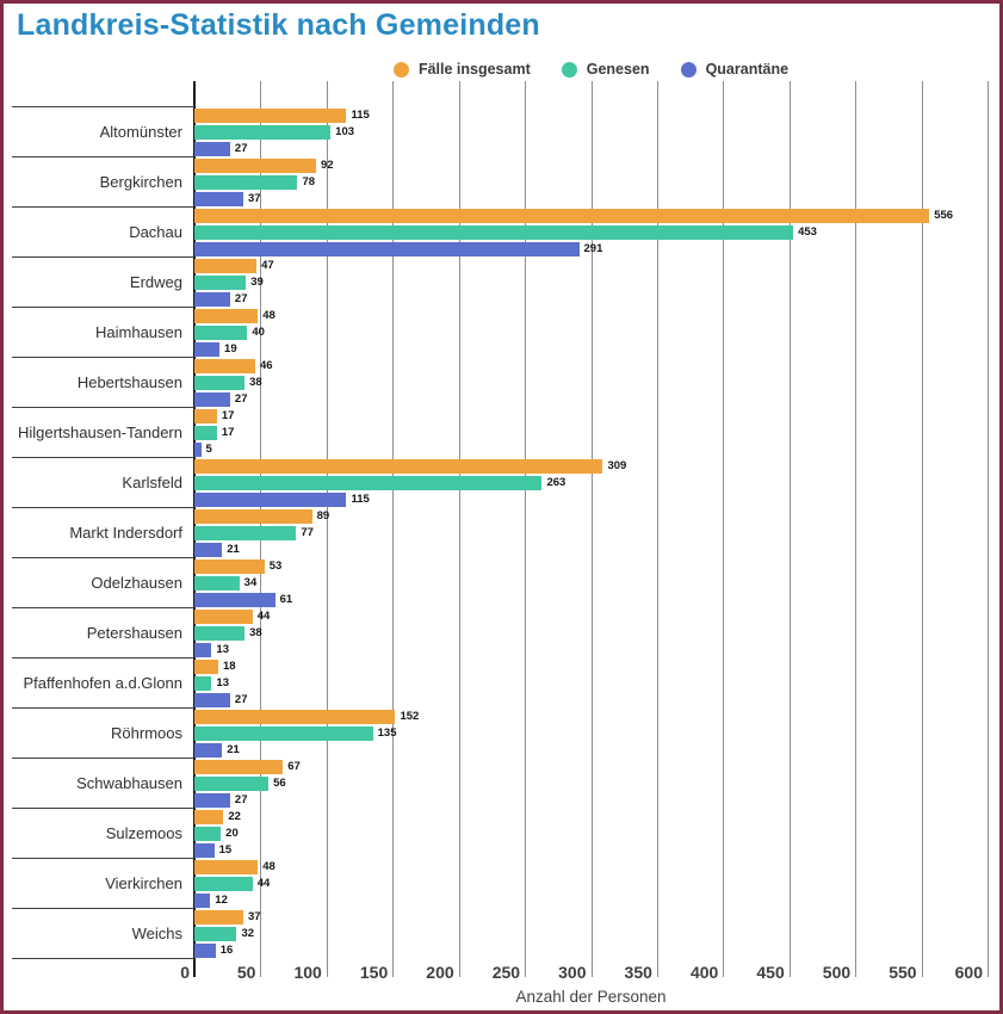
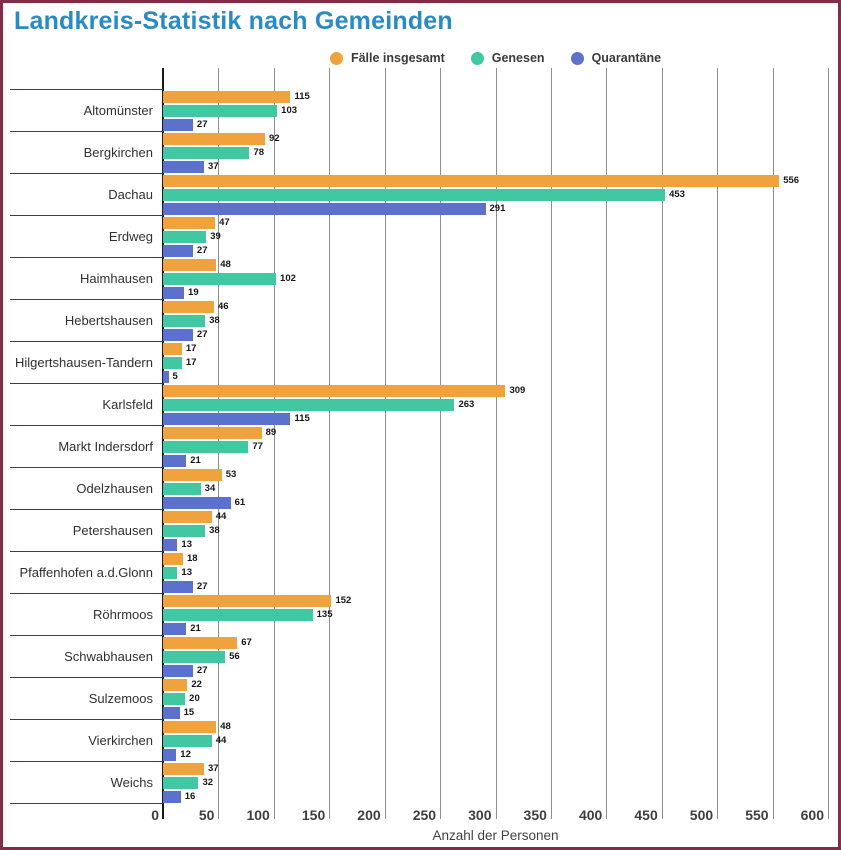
Genesen/Haimhausen: 40 -> 102
